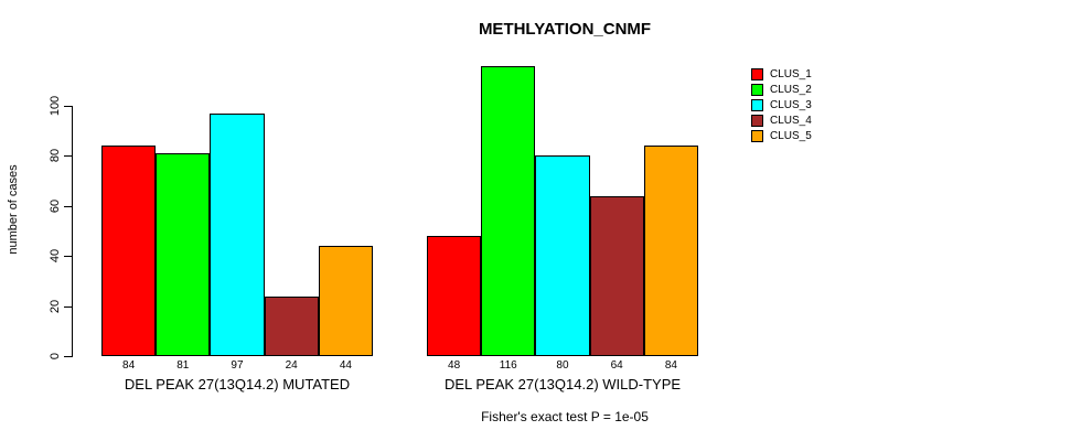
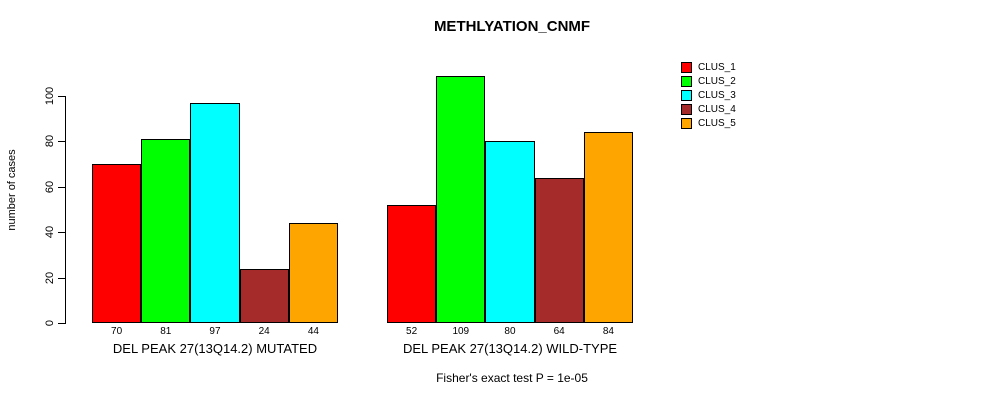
CLUS_1/DEL PEAK 27(13Q14.2) MUTATED: 84 -> 70
CLUS_1/DEL PEAK 27(13Q14.2) WILD-TYPE: 48 -> 52
CLUS_2/DEL PEAK 27(13Q14.2) WILD-TYPE: 116 -> 109
